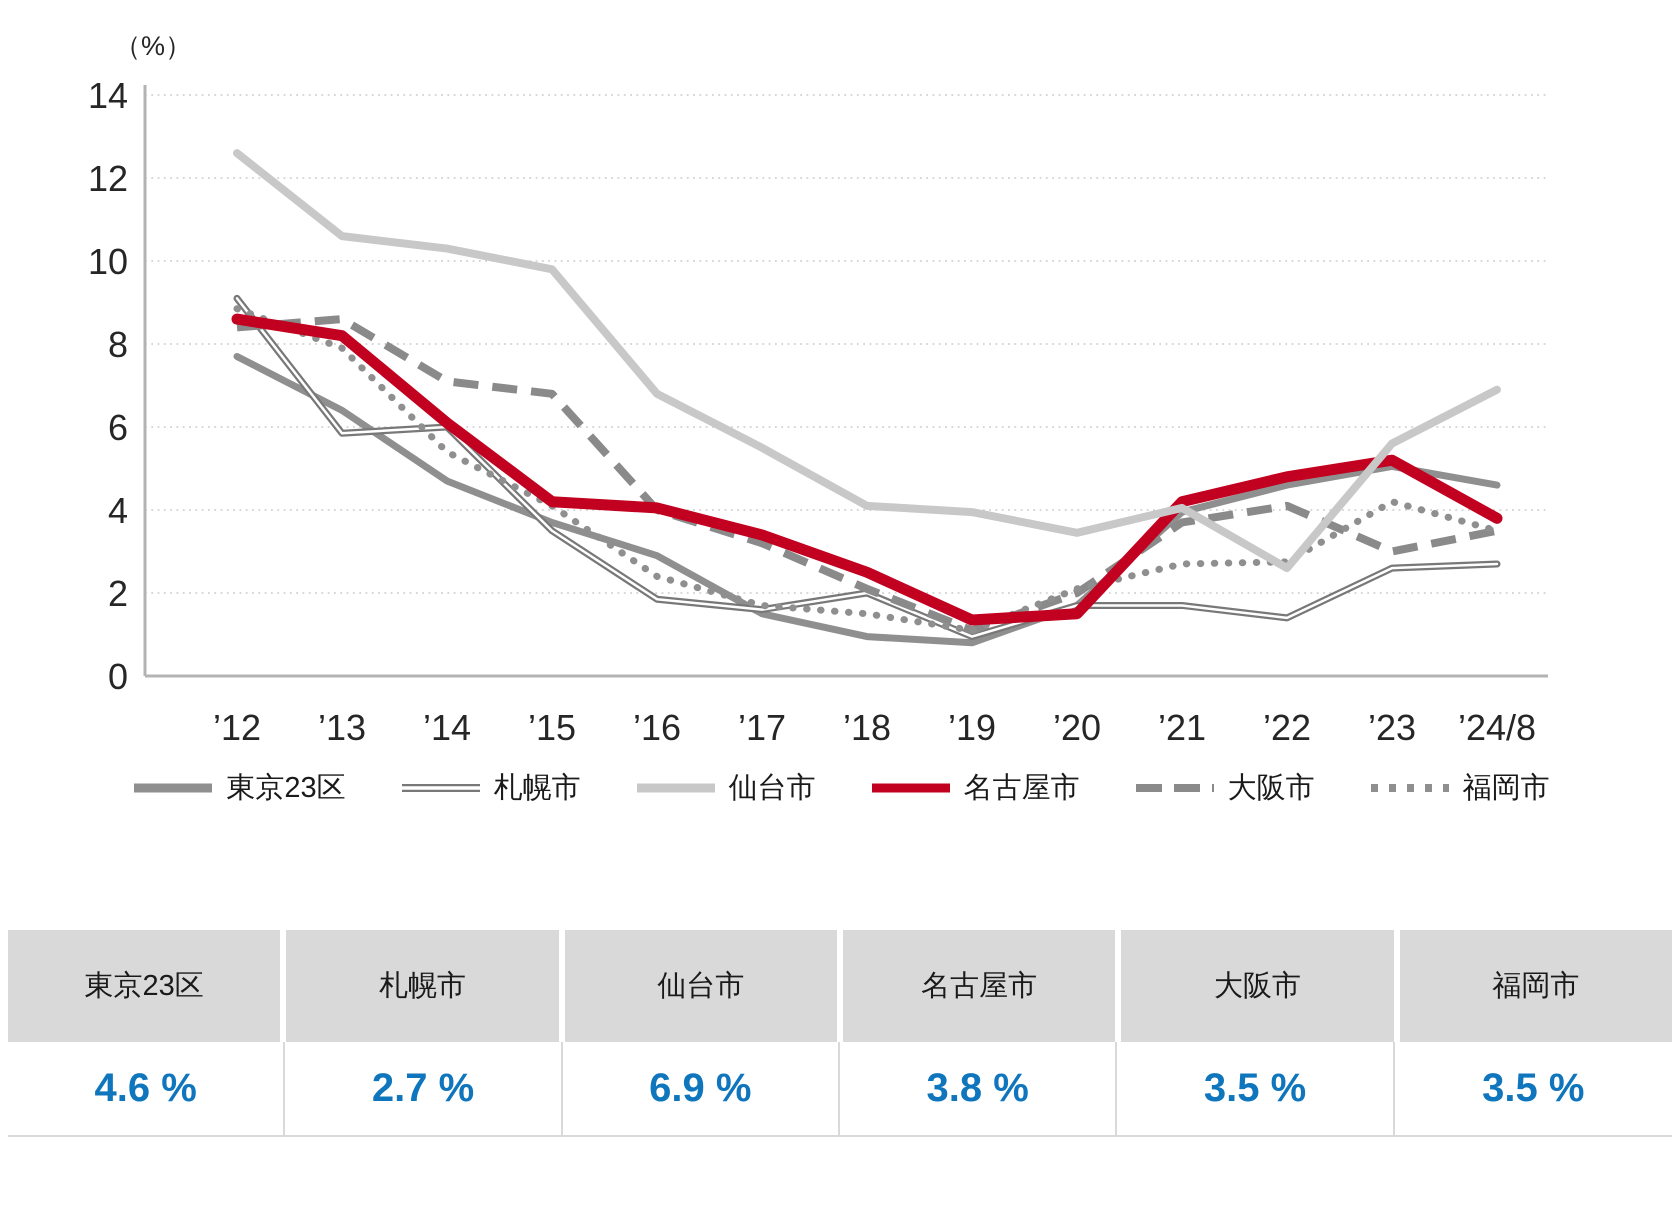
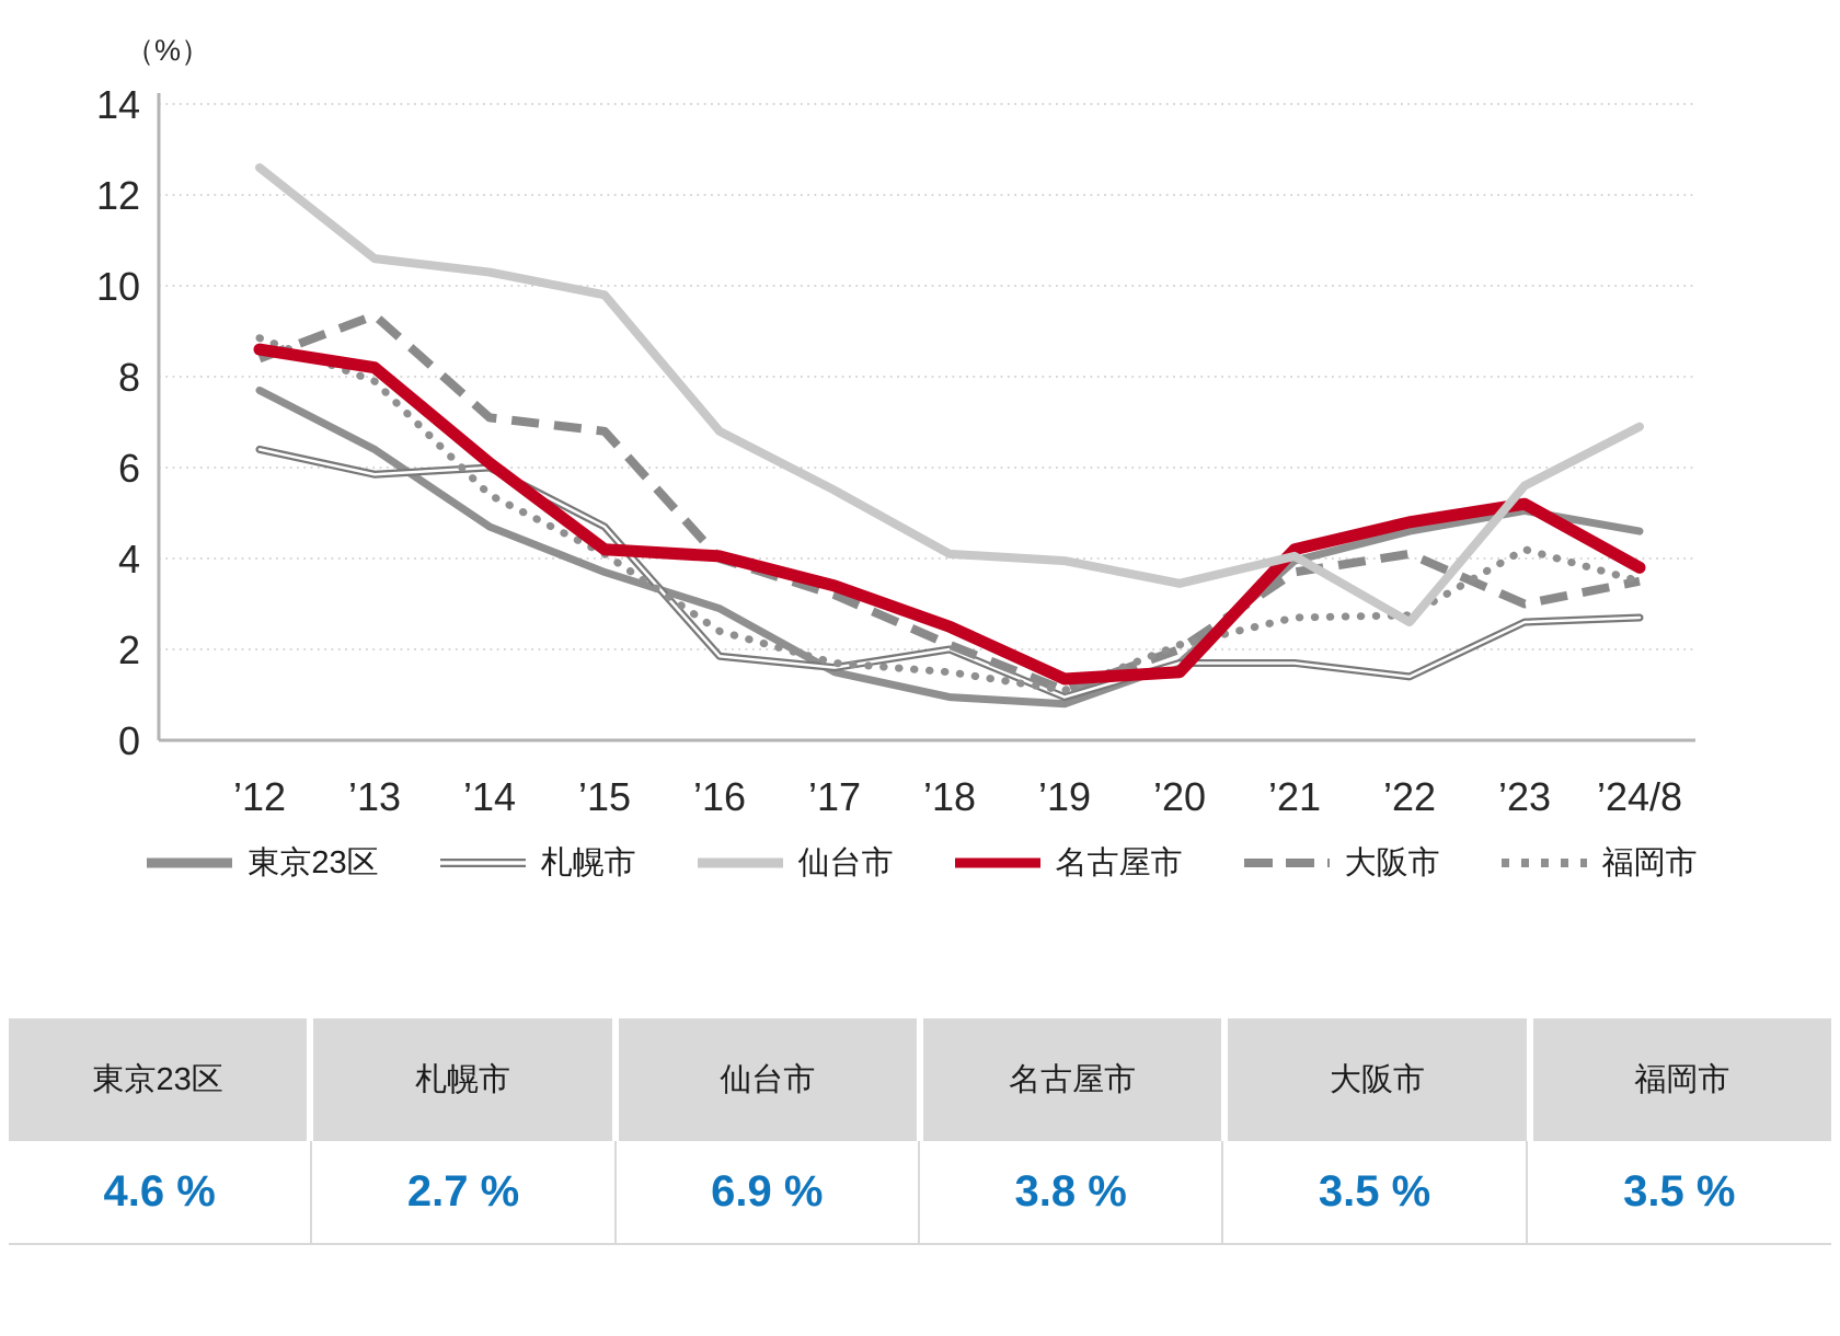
札幌市/’12: 9.1 -> 6.4
大阪市/’13: 8.6 -> 9.3
札幌市/’15: 3.5 -> 4.7
